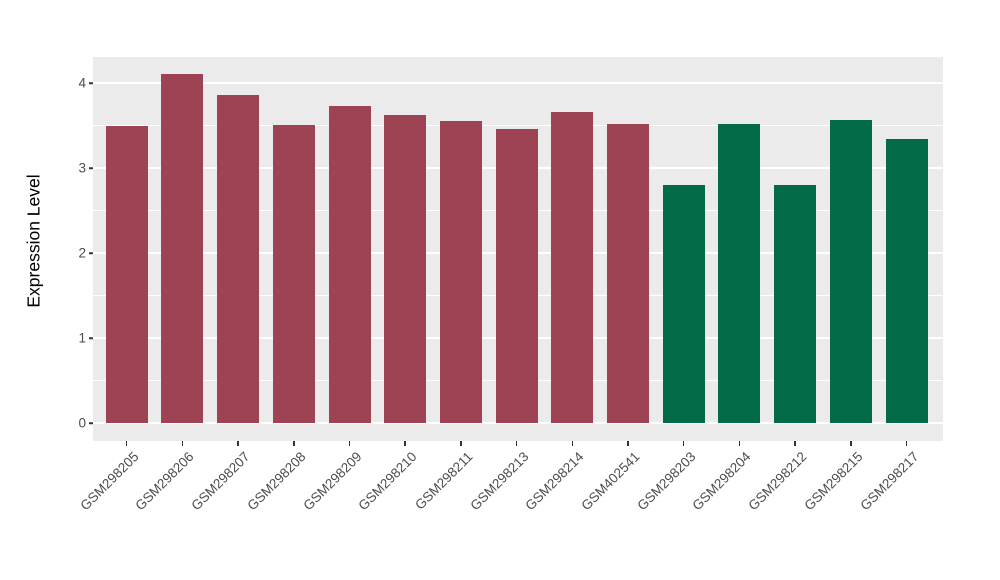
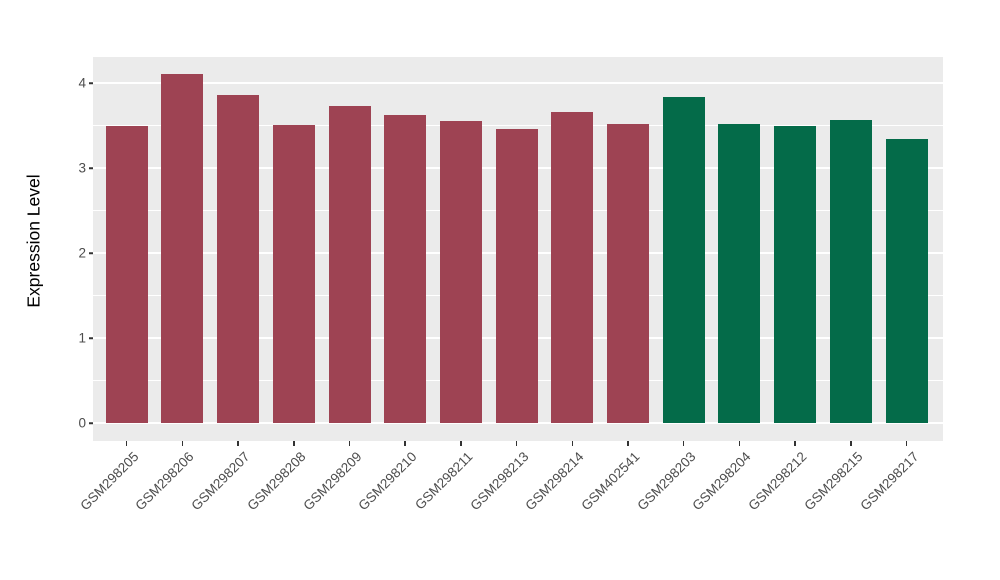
GSM298203: 2.8 -> 3.8
GSM298212: 2.8 -> 3.5
